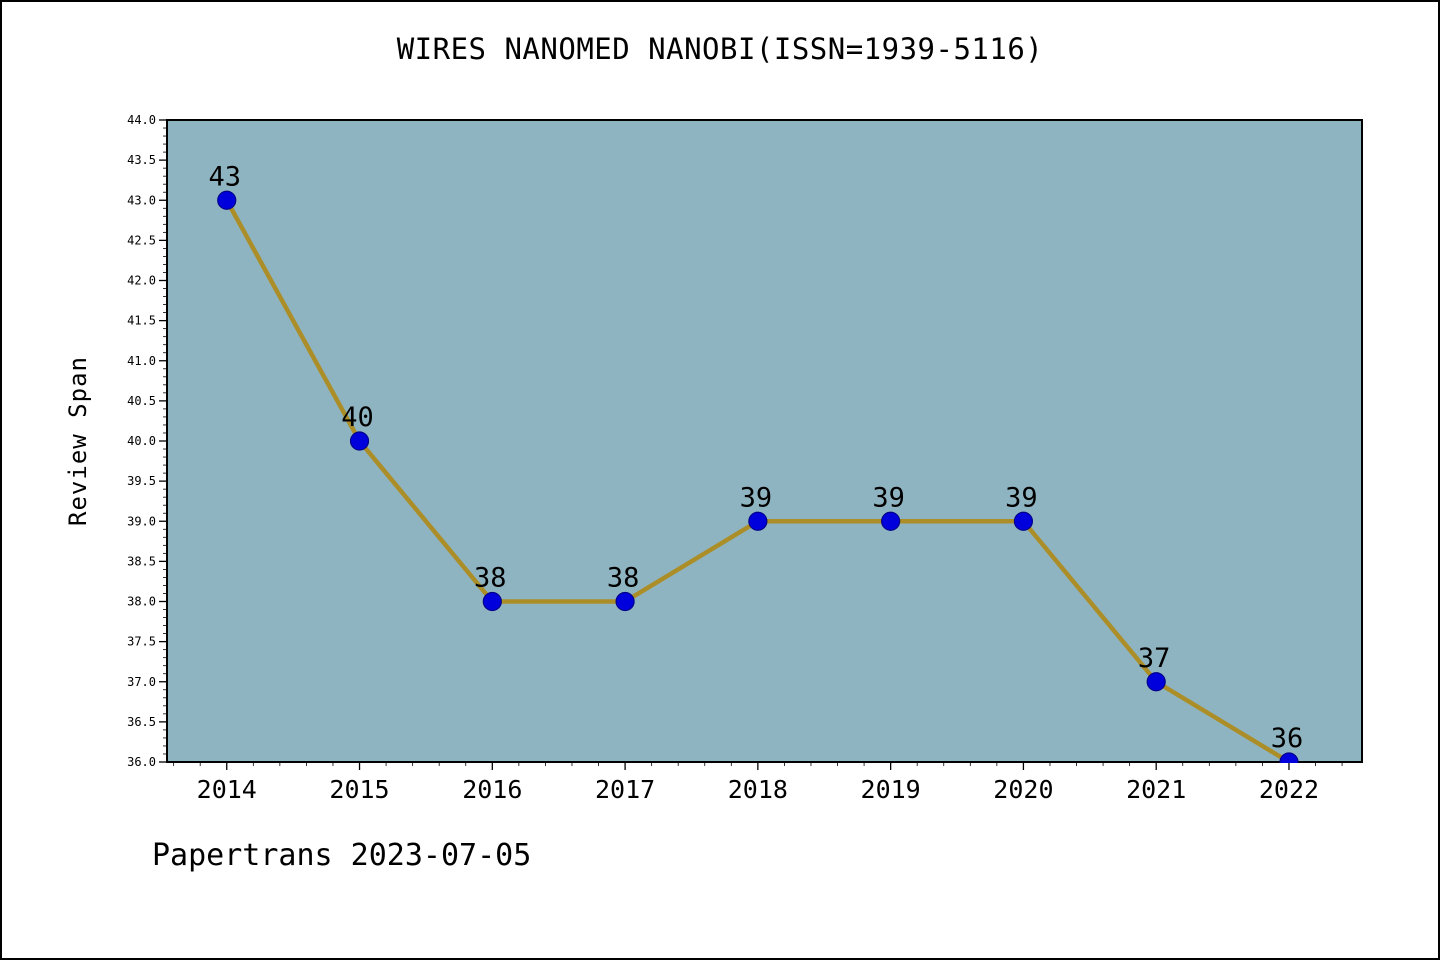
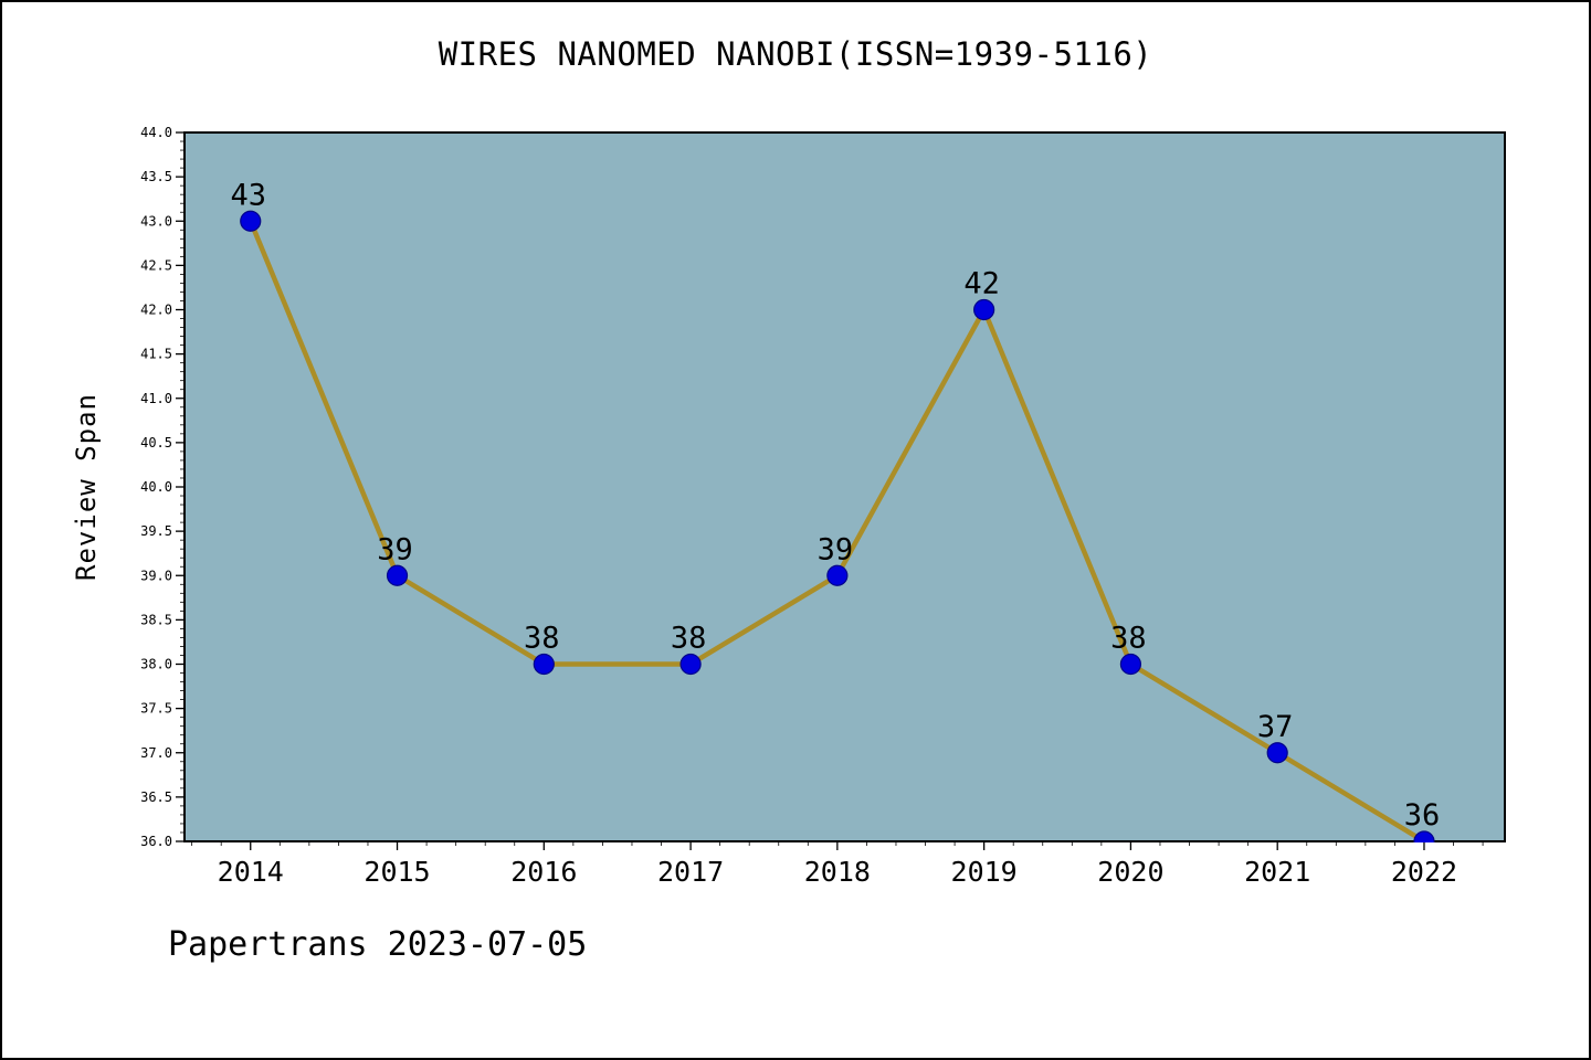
2015: 40 -> 39
2019: 39 -> 42
2020: 39 -> 38
